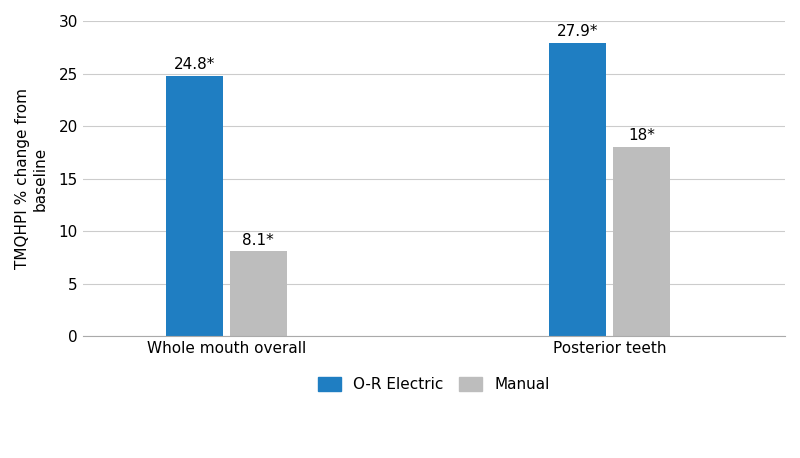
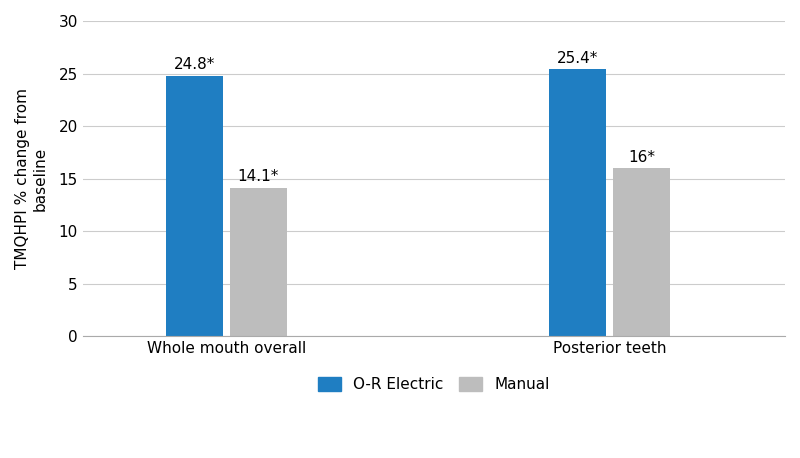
Manual/Whole mouth overall: 8.1* -> 14.1*
O-R Electric/Posterior teeth: 27.9* -> 25.4*
Manual/Posterior teeth: 18* -> 16*
